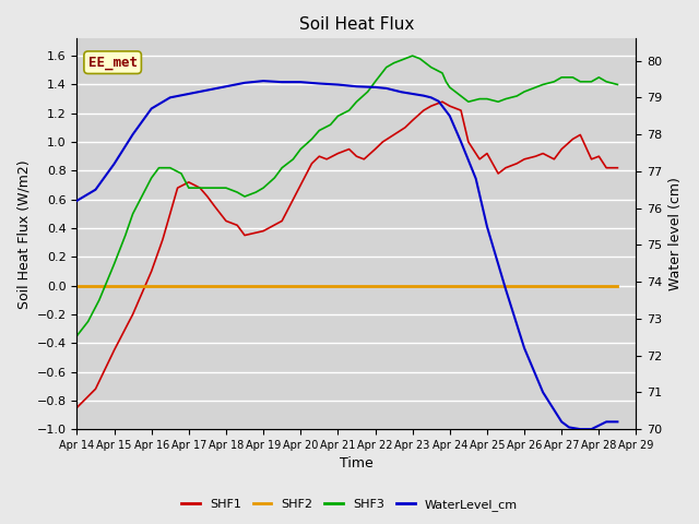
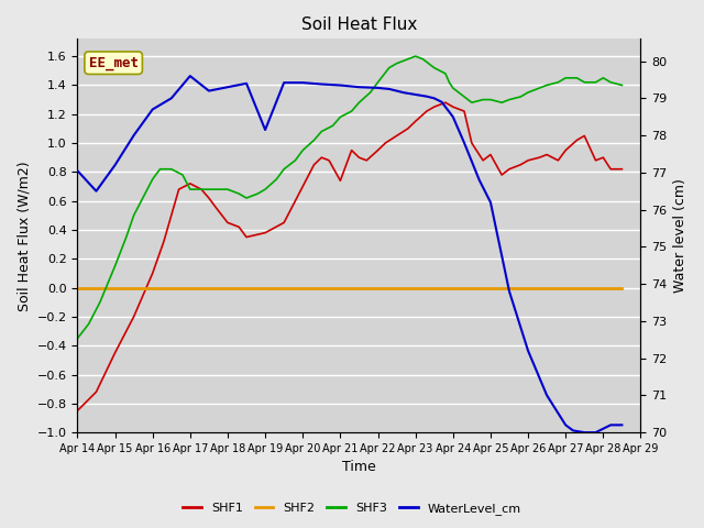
WaterLevel_cm/Apr 14: 76.20 -> 77.05
WaterLevel_cm/Apr 17: 79.10 -> 79.60
WaterLevel_cm/Apr 19: 79.45 -> 78.15
SHF1/Apr 21: 0.92 -> 0.74
WaterLevel_cm/Apr 25: 75.50 -> 76.20
